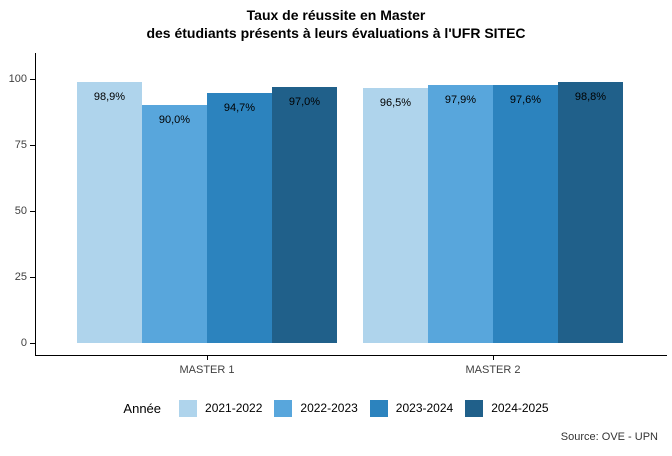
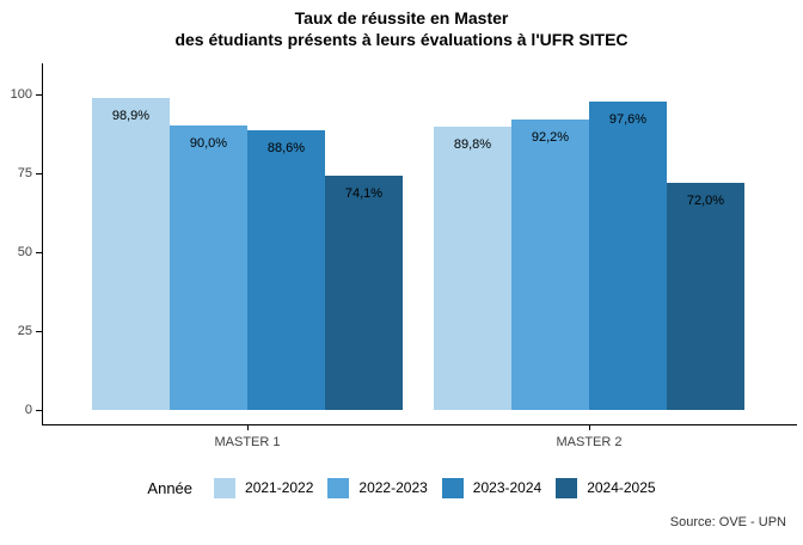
2023-2024/MASTER 1: 94,7% -> 88,6%
2024-2025/MASTER 1: 97,0% -> 74,1%
2021-2022/MASTER 2: 96,5% -> 89,8%
2022-2023/MASTER 2: 97,9% -> 92,2%
2024-2025/MASTER 2: 98,8% -> 72,0%
